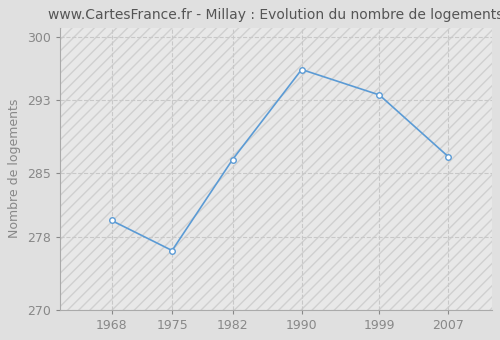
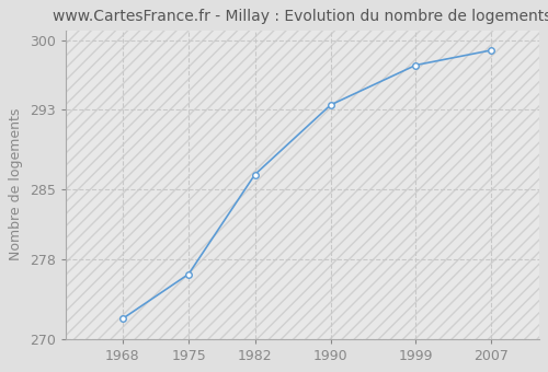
1968: 279.8 -> 272.0
1990: 296.4 -> 293.5
1999: 293.6 -> 297.5
2007: 286.8 -> 299.0
